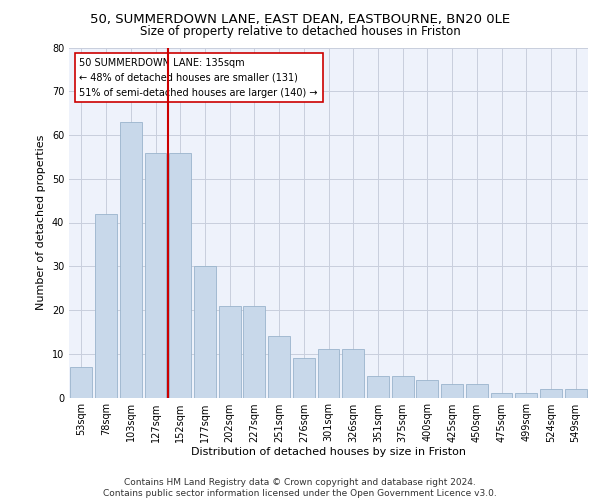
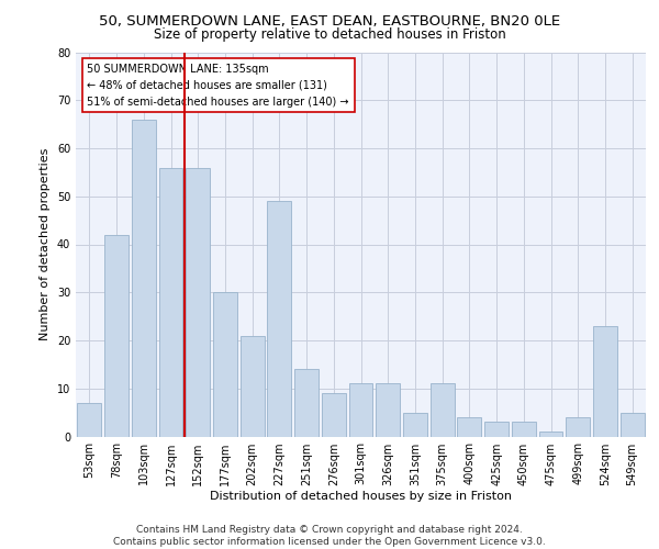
103sqm: 63 -> 66
227sqm: 21 -> 49
375sqm: 5 -> 11
499sqm: 1 -> 4
524sqm: 2 -> 23
549sqm: 2 -> 5
